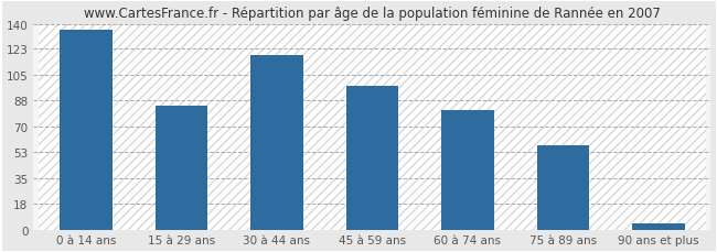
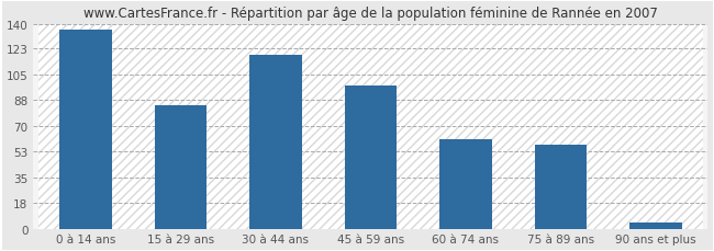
60 à 74 ans: 81 -> 61
